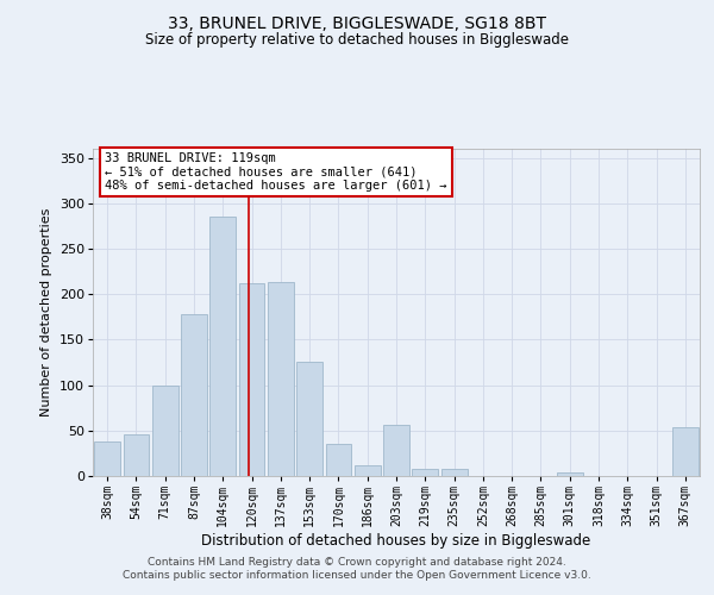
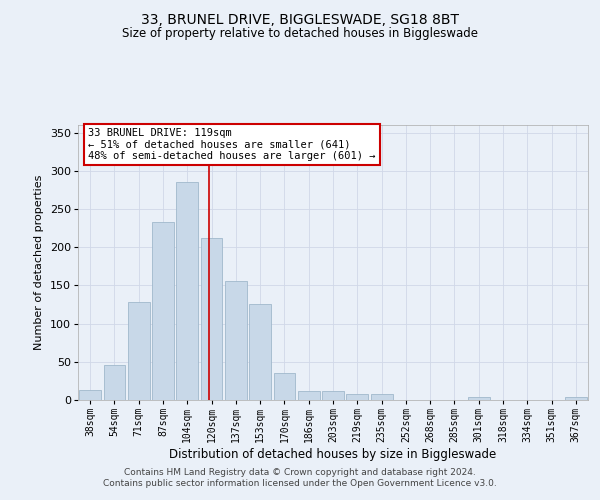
38sqm: 38 -> 13
71sqm: 100 -> 128
87sqm: 178 -> 233
137sqm: 214 -> 156
203sqm: 56 -> 12
367sqm: 54 -> 4
